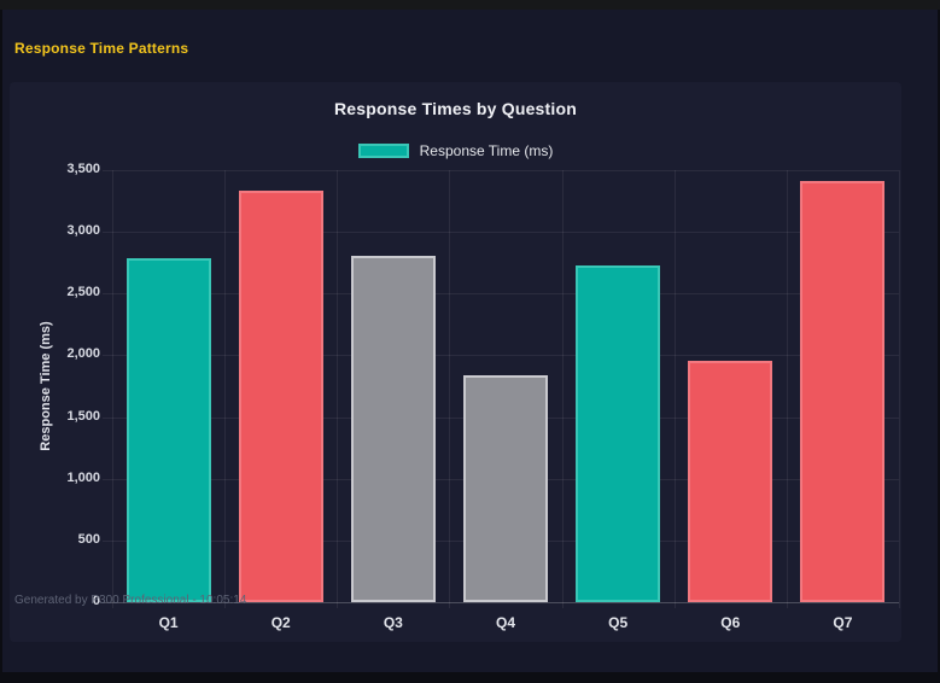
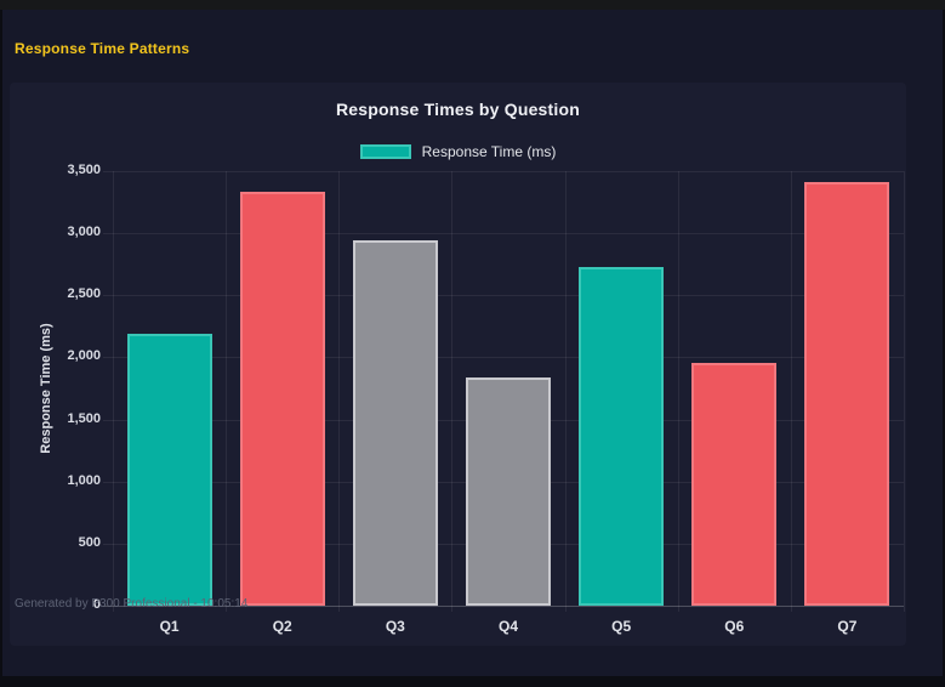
Q1: 2790 -> 2190
Q3: 2810 -> 2940
